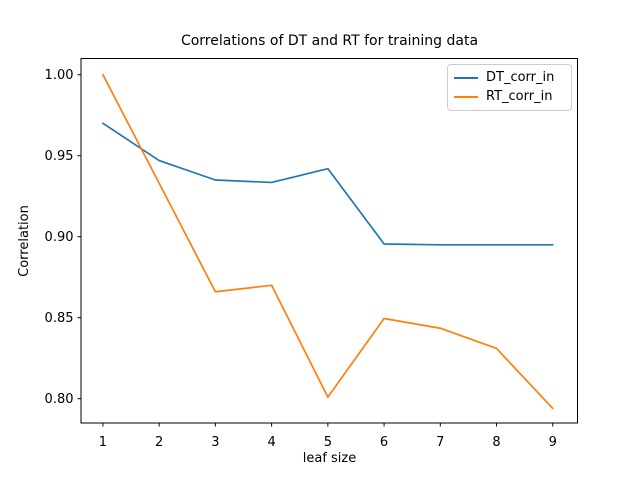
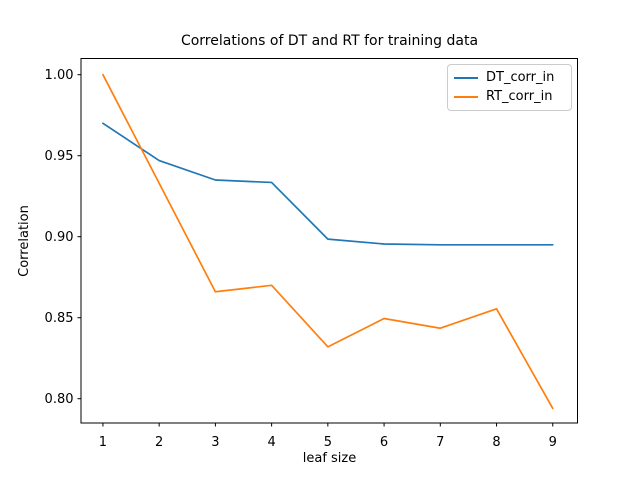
DT_corr_in/5: 0.942 -> 0.898
RT_corr_in/5: 0.801 -> 0.832
RT_corr_in/8: 0.831 -> 0.856
